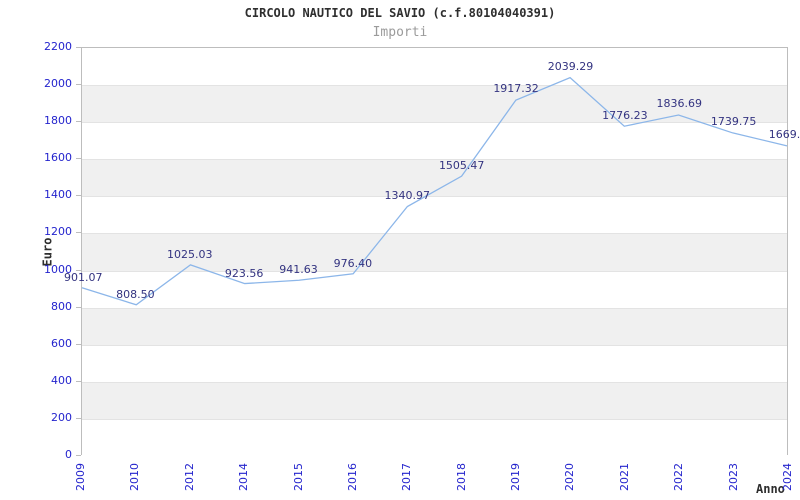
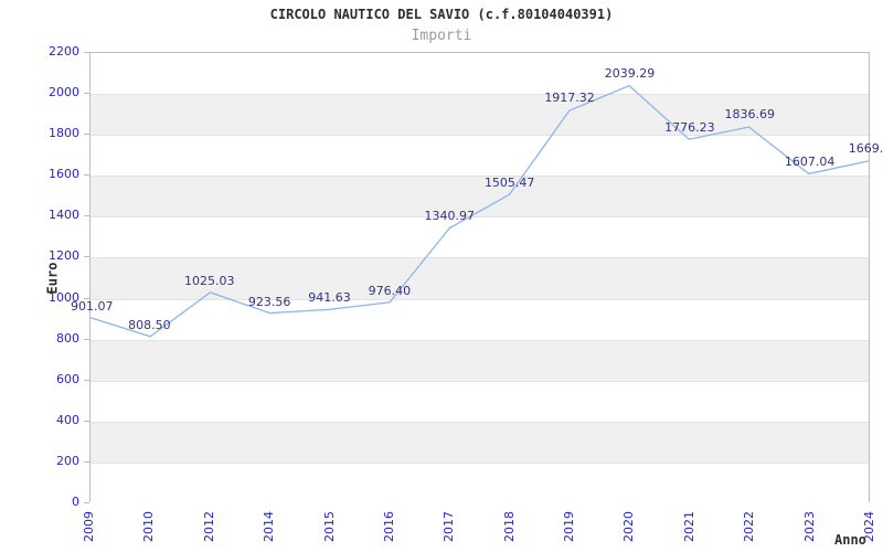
2023: 1739.75 -> 1607.04
